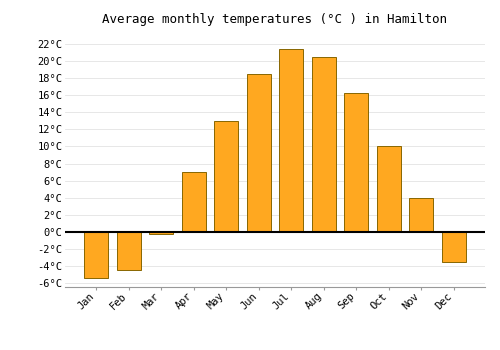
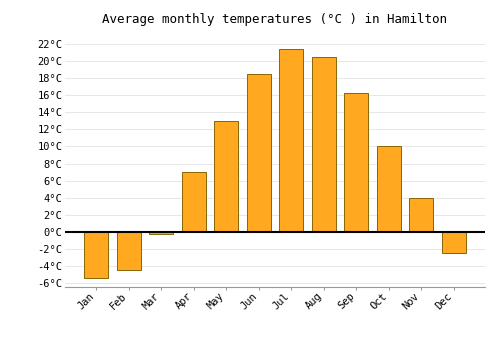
Dec: -3.6°C -> -2.5°C
